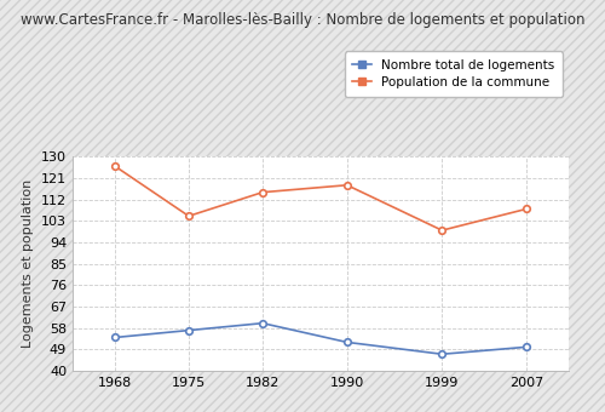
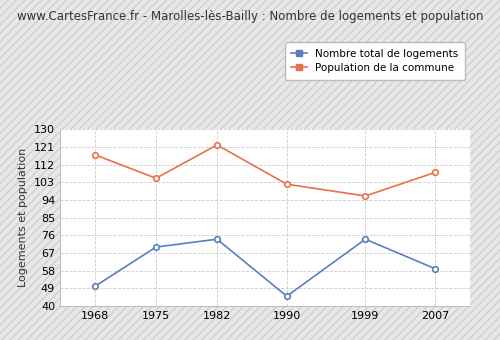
Nombre total de logements/1968: 54 -> 50
Population de la commune/1968: 126 -> 117
Nombre total de logements/1975: 57 -> 70
Nombre total de logements/1982: 60 -> 74
Population de la commune/1982: 115 -> 122
Nombre total de logements/1990: 52 -> 45
Population de la commune/1990: 118 -> 102
Nombre total de logements/1999: 47 -> 74
Population de la commune/1999: 99 -> 96
Nombre total de logements/2007: 50 -> 59
